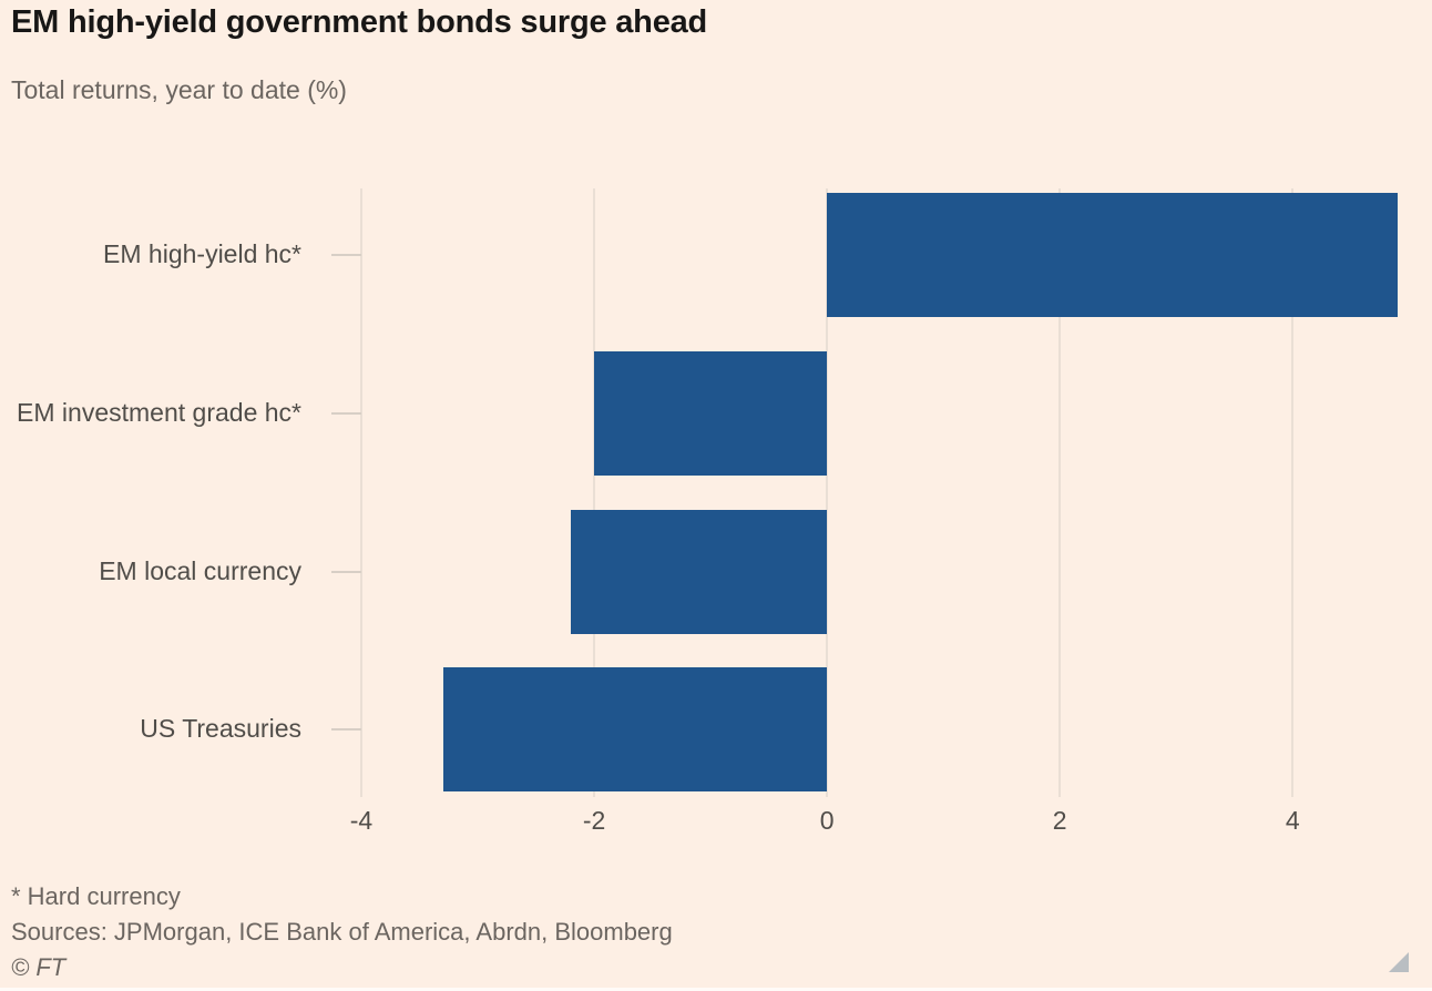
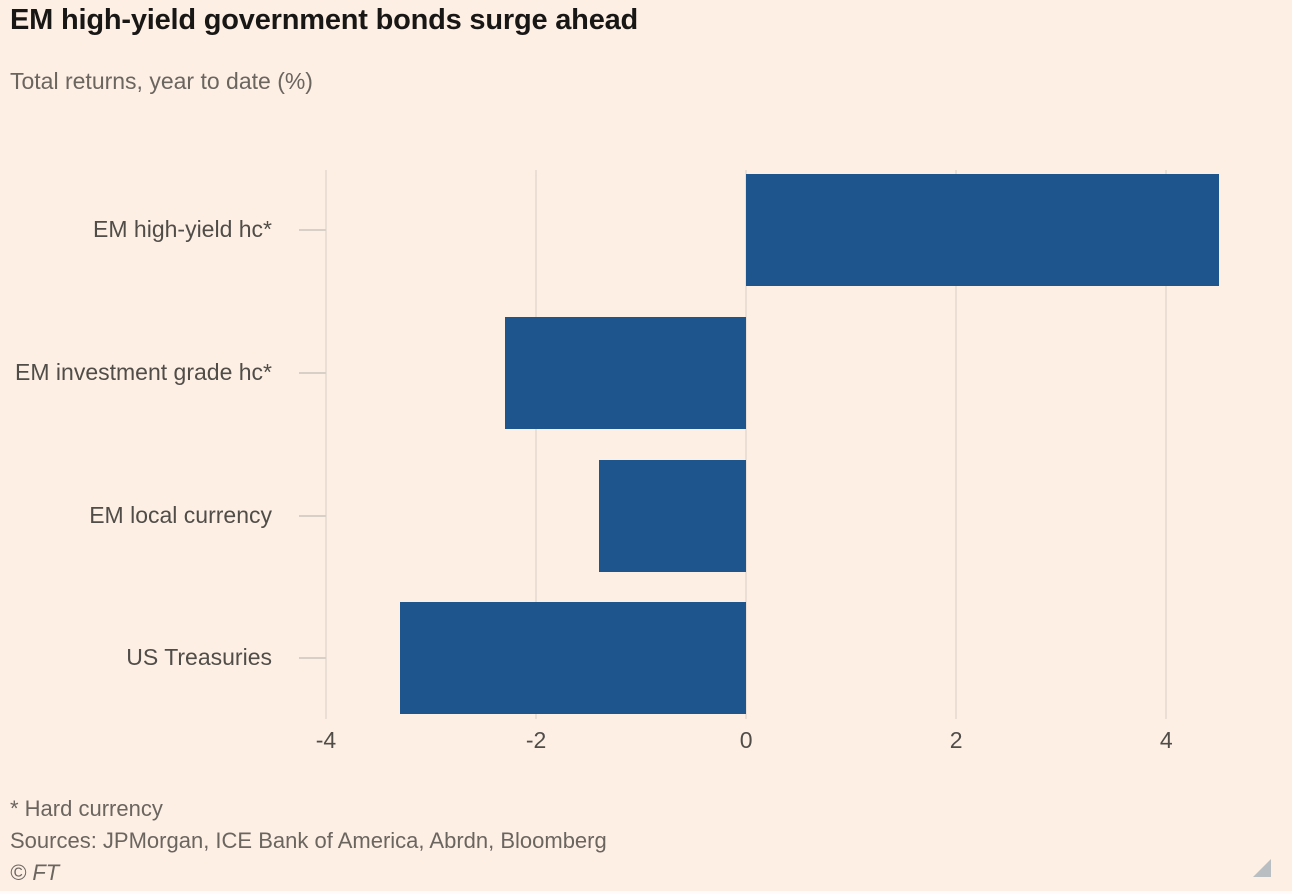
EM high-yield hc*: 4.9 -> 4.5
EM investment grade hc*: -2.0 -> -2.3
EM local currency: -2.2 -> -1.4
